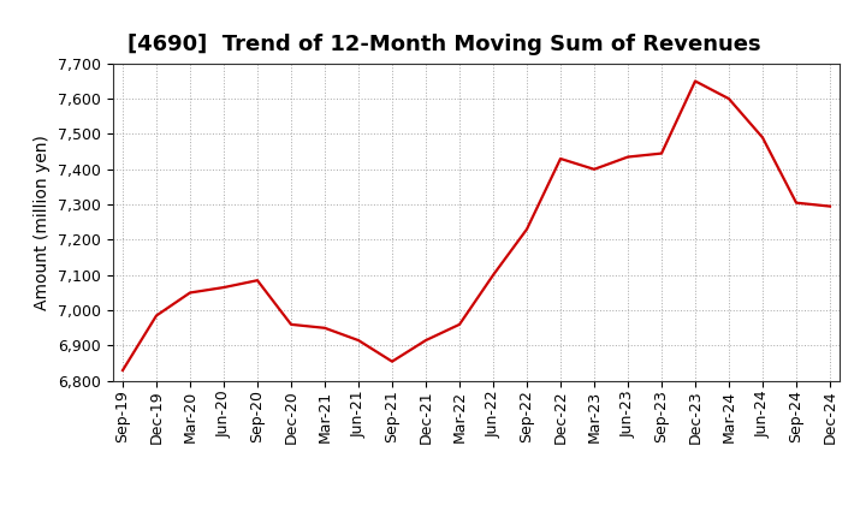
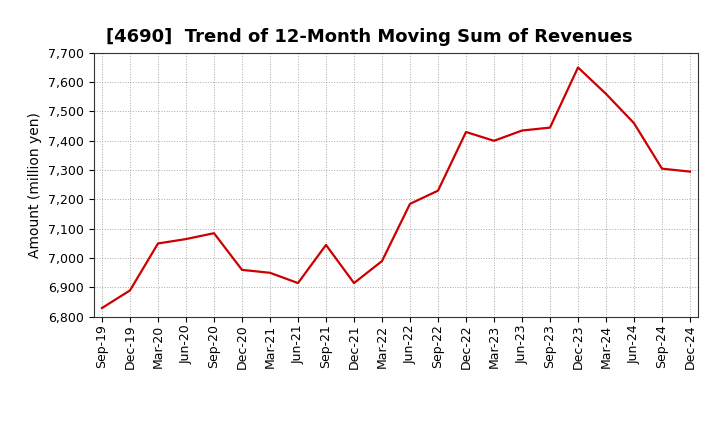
Dec-19: 6,985 -> 6,890
Sep-21: 6,855 -> 7,045
Mar-22: 6,960 -> 6,990
Jun-22: 7,100 -> 7,185
Mar-24: 7,600 -> 7,560
Jun-24: 7,490 -> 7,460
